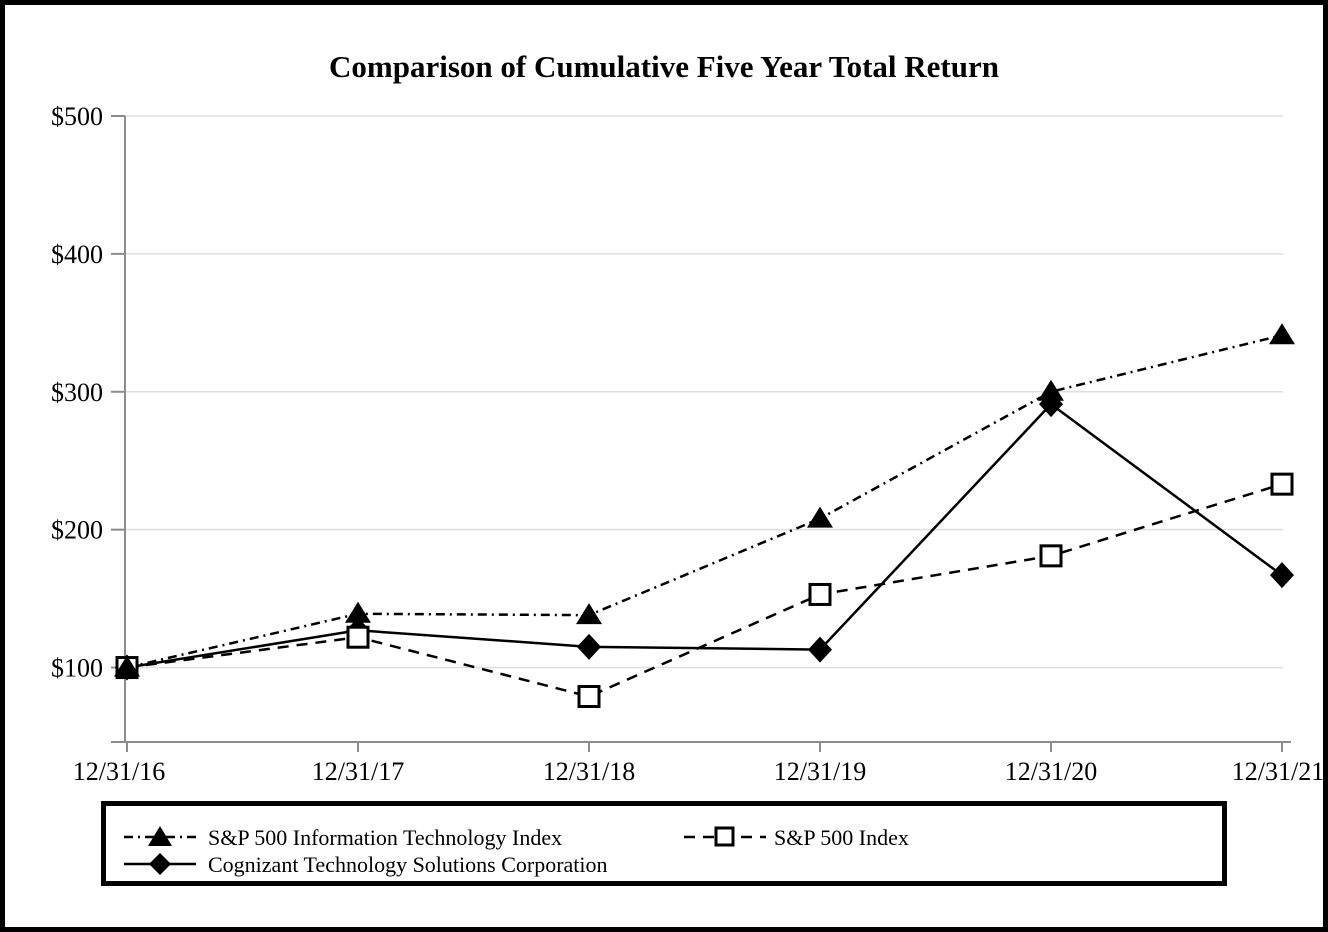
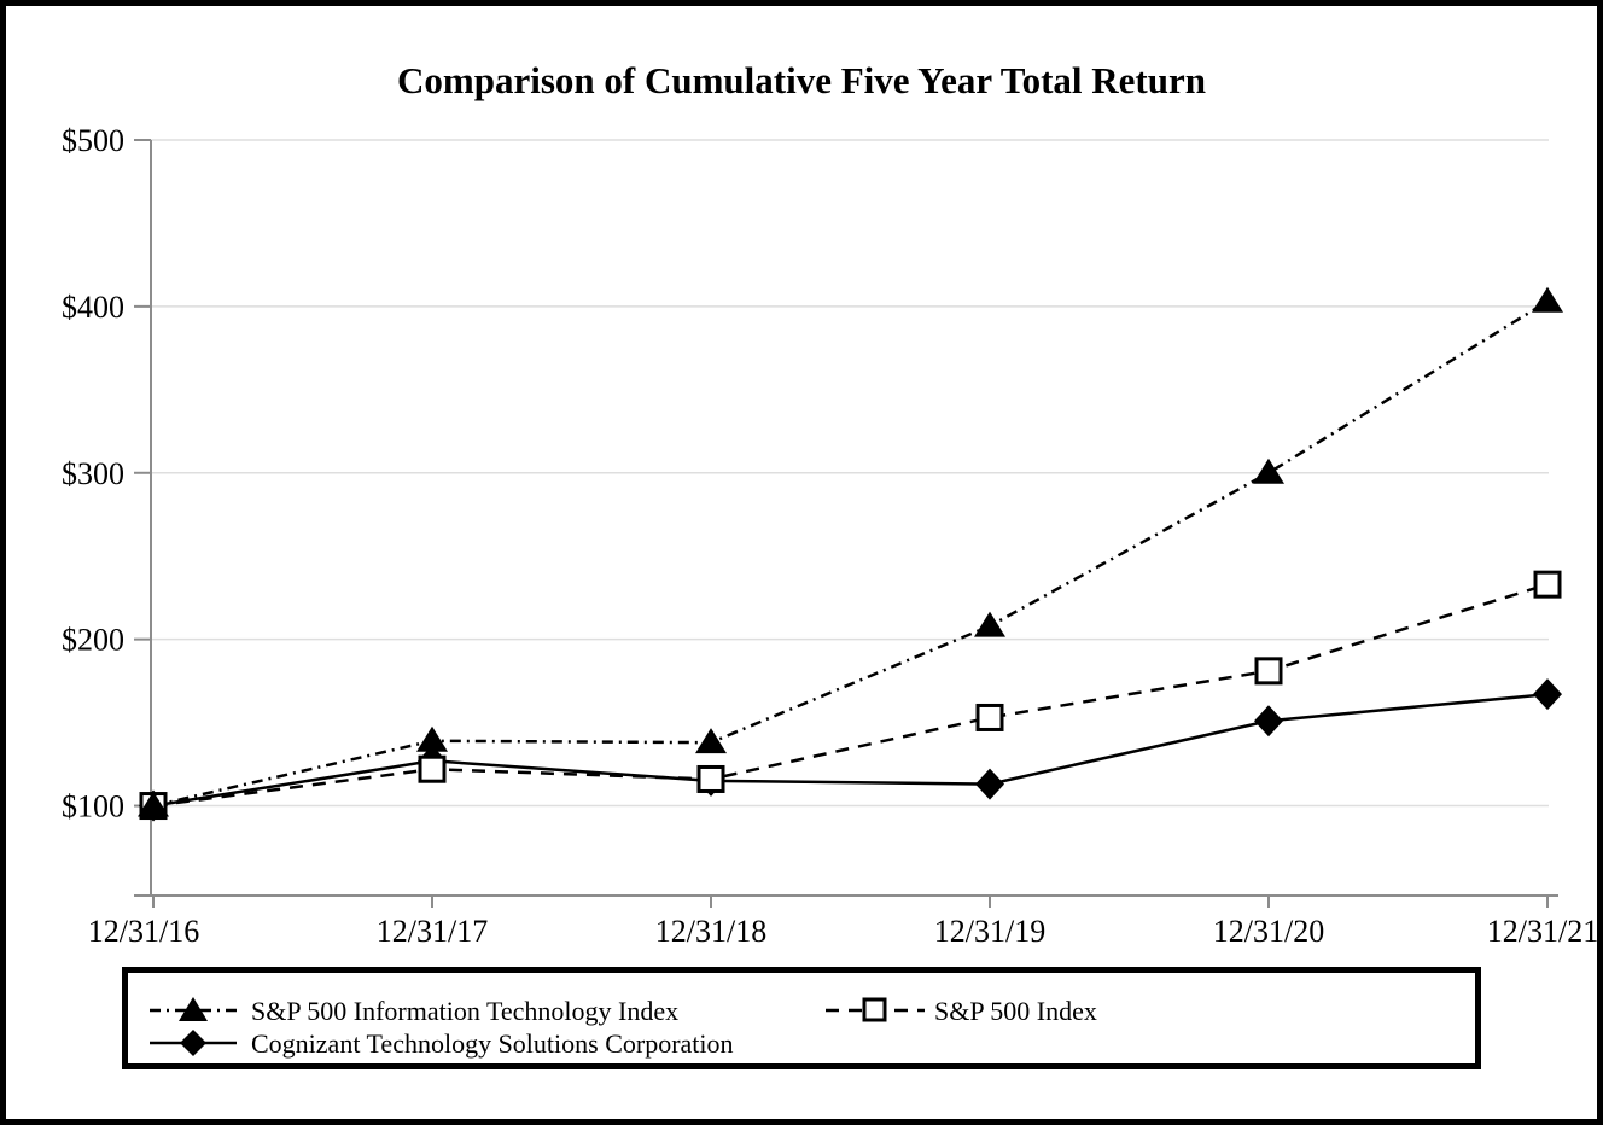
S&P 500 Index/12/31/18: $79 -> $116
Cognizant Technology Solutions Corporation/12/31/20: $291 -> $151
S&P 500 Information Technology Index/12/31/21: $341 -> $403
